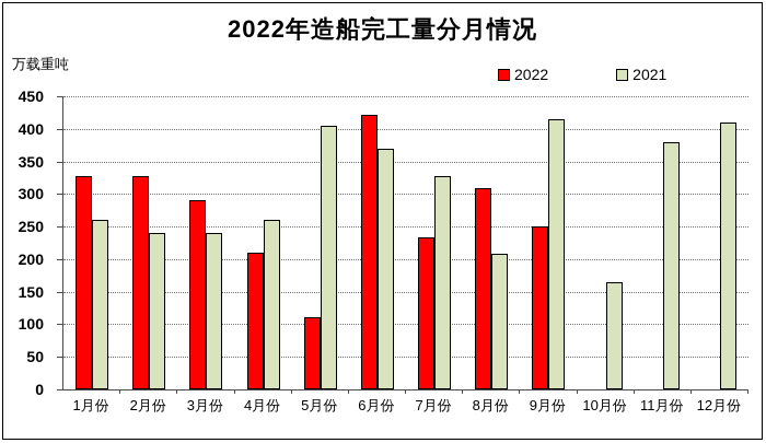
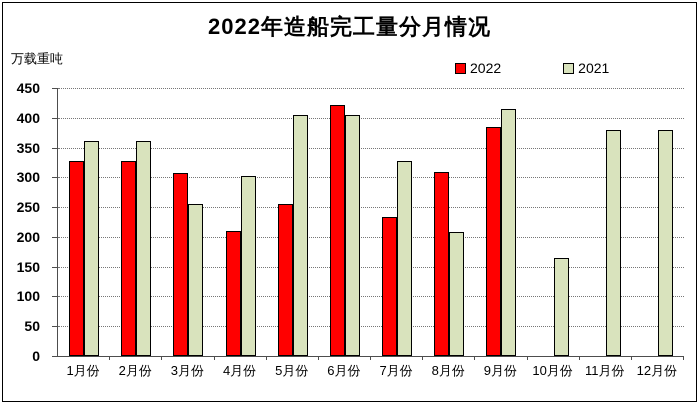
2021/1月份: 260 -> 360
2021/2月份: 240 -> 360
2022/3月份: 290 -> 310
2021/3月份: 240 -> 260
2021/4月份: 260 -> 300
2022/5月份: 110 -> 260
2021/6月份: 370 -> 400
2022/9月份: 250 -> 380
2021/12月份: 410 -> 380
